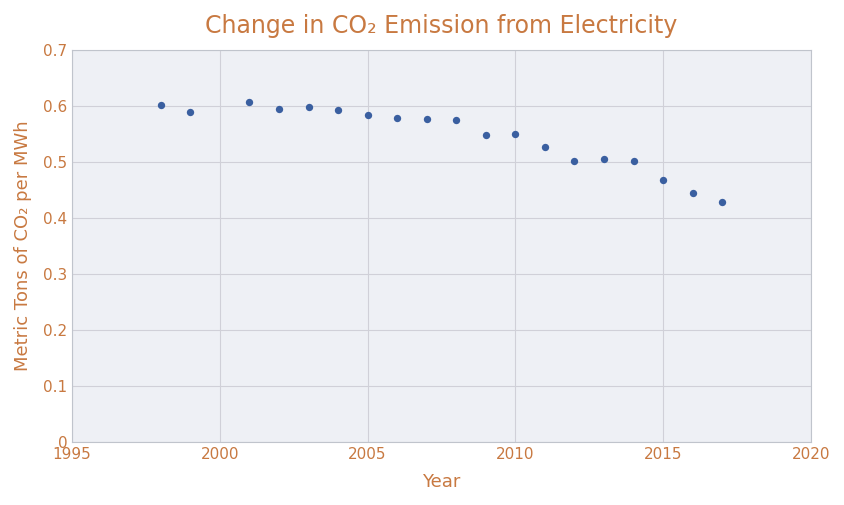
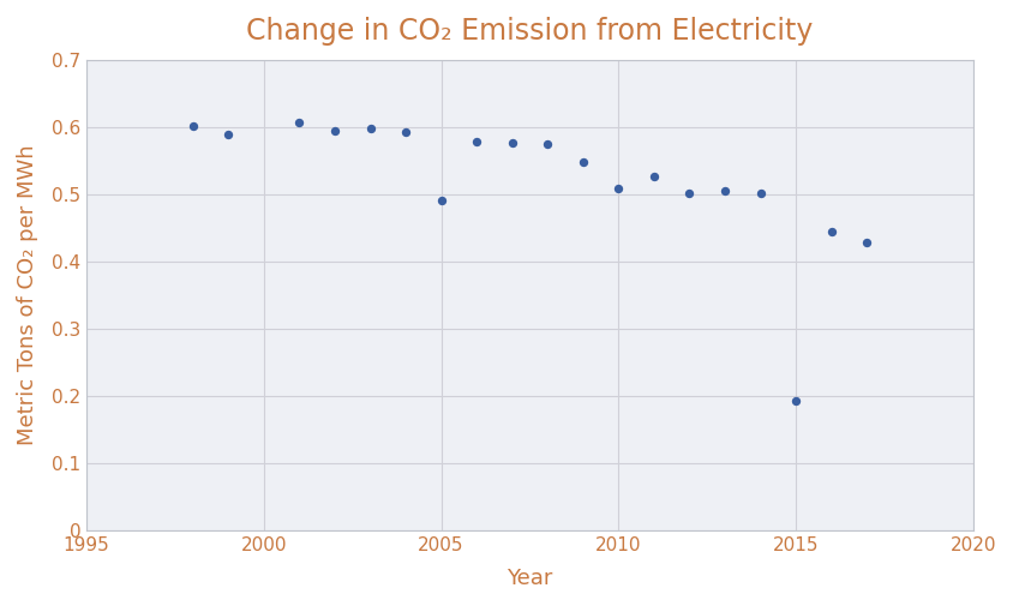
2005: 0.583 -> 0.490
2010: 0.550 -> 0.508
2015: 0.467 -> 0.192
